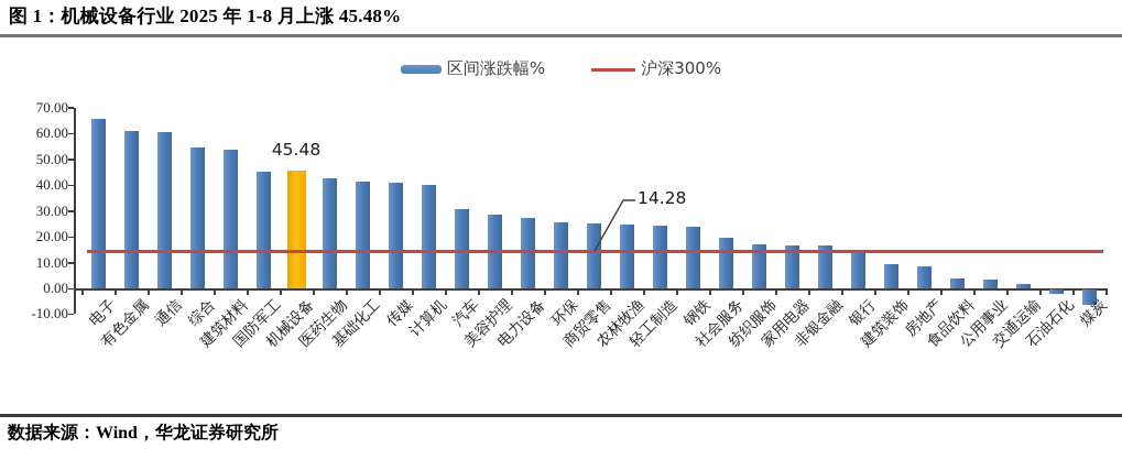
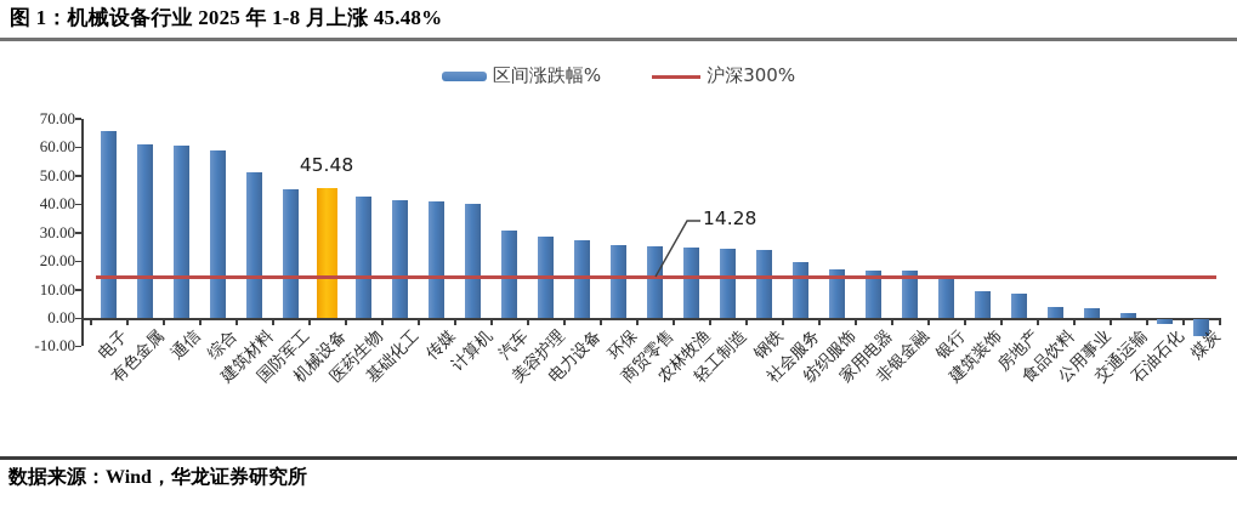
综合: 54 -> 59
建筑材料: 54 -> 51
